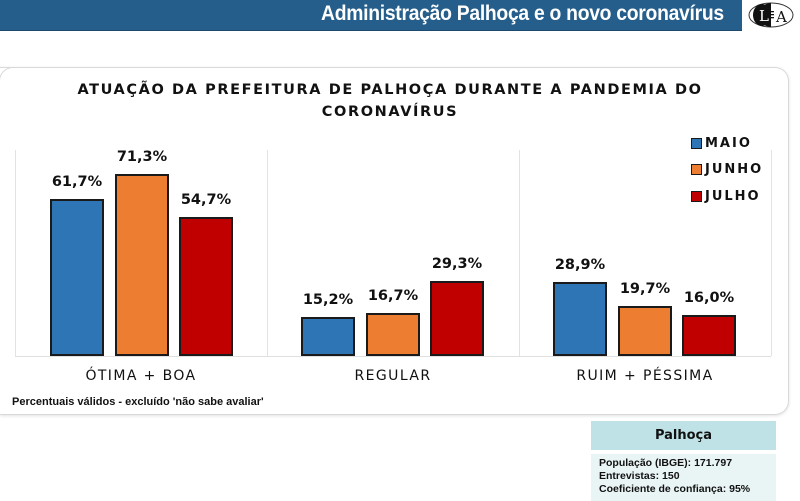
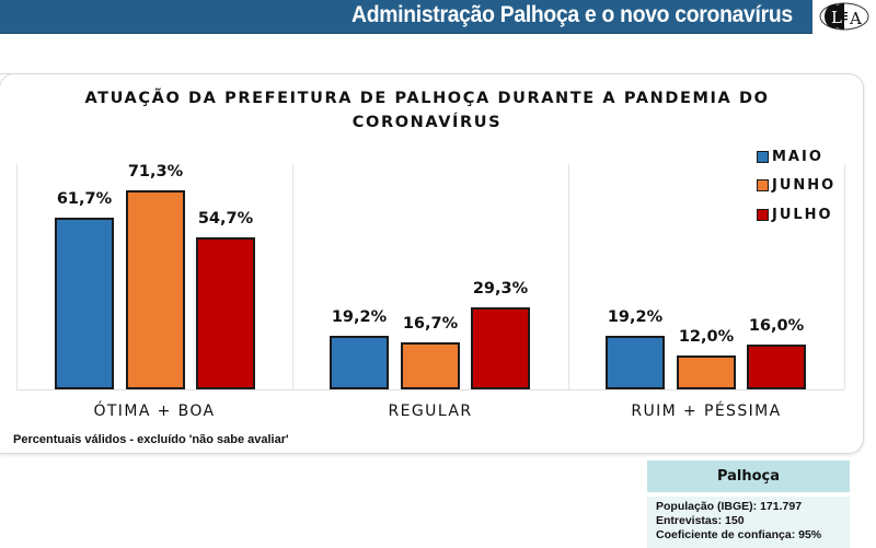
MAIO/REGULAR: 15,2% -> 19,2%
MAIO/RUIM + PÉSSIMA: 28,9% -> 19,2%
JUNHO/RUIM + PÉSSIMA: 19,7% -> 12,0%
